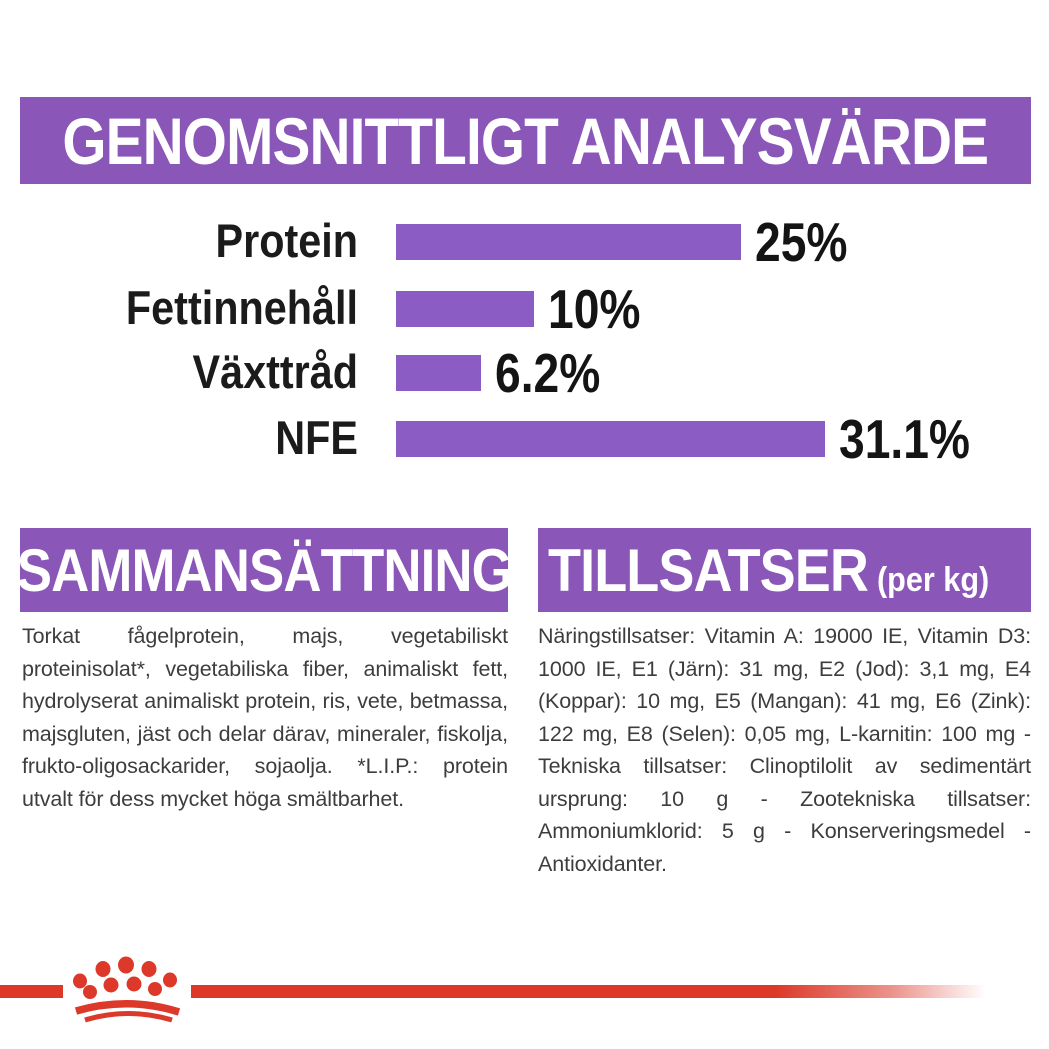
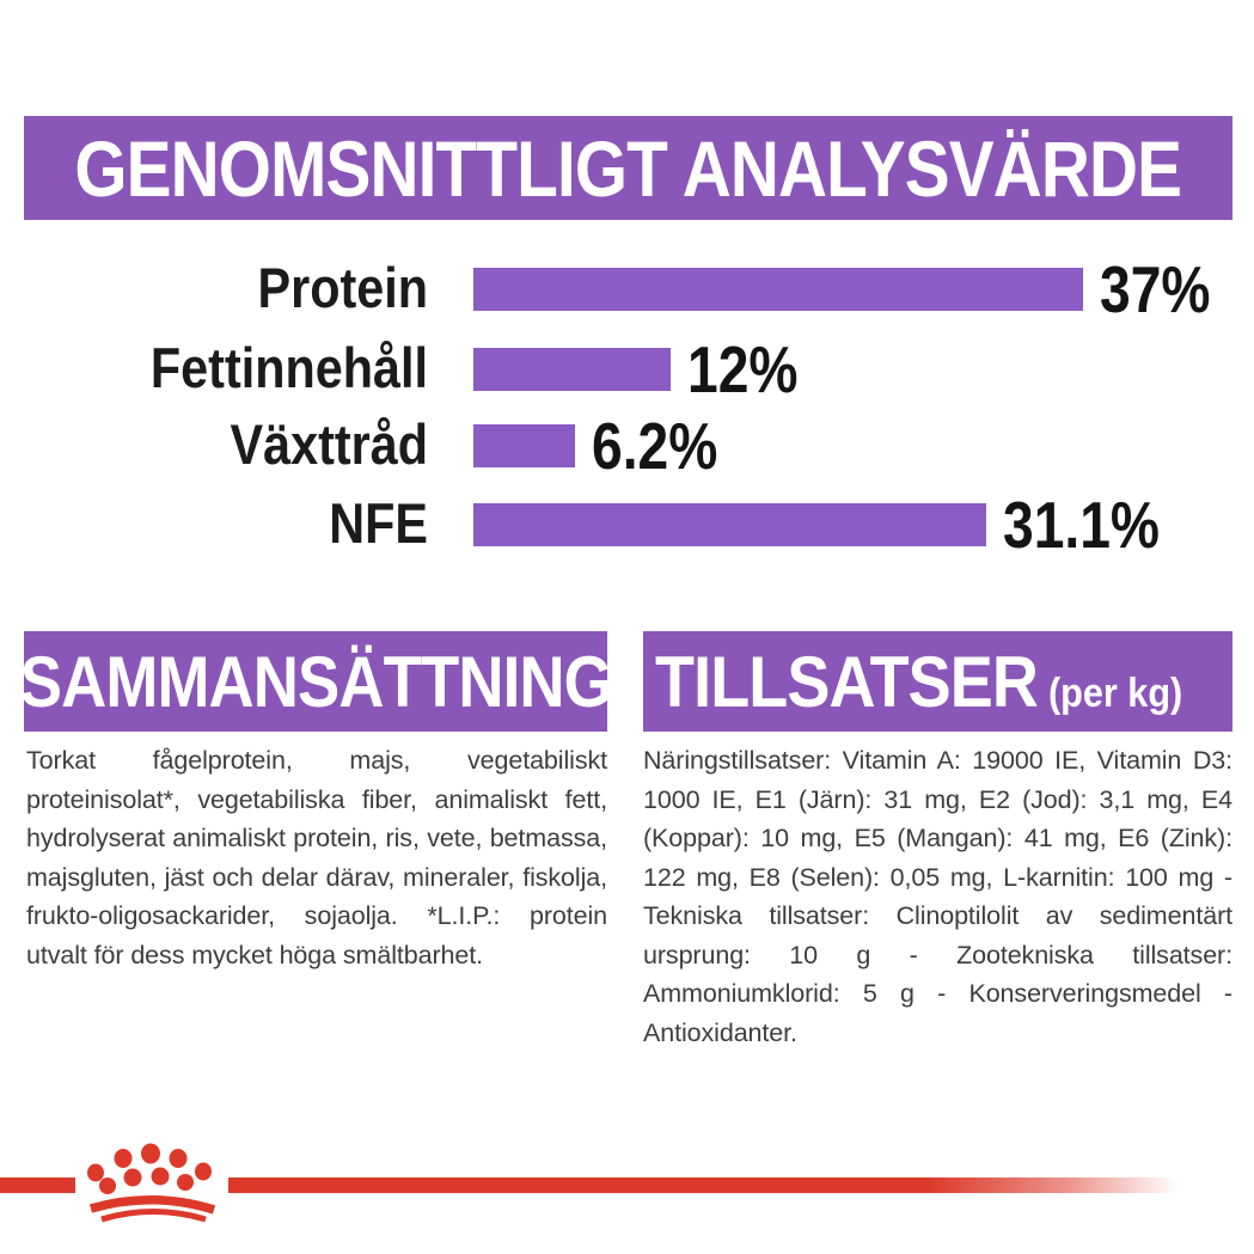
Protein: 25% -> 37%
Fettinnehåll: 10% -> 12%
